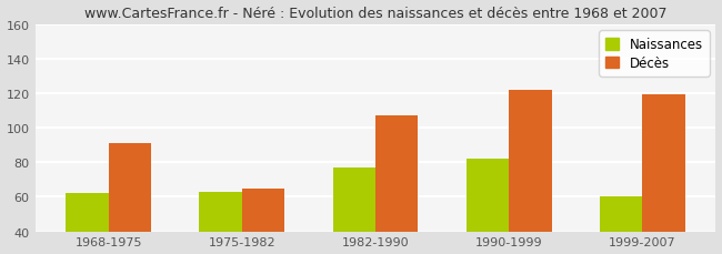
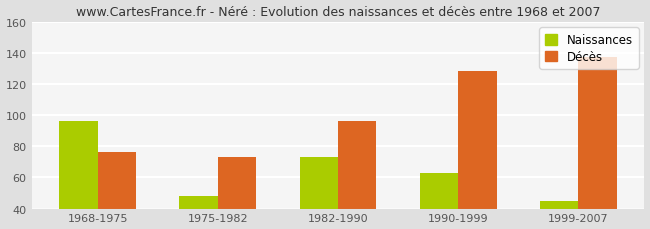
Naissances/1968-1975: 62 -> 96
Décès/1968-1975: 91 -> 76
Naissances/1975-1982: 63 -> 48
Décès/1975-1982: 65 -> 73
Naissances/1982-1990: 77 -> 73
Décès/1982-1990: 107 -> 96
Naissances/1990-1999: 82 -> 63
Décès/1990-1999: 122 -> 128
Naissances/1999-2007: 60 -> 45
Décès/1999-2007: 119 -> 137
